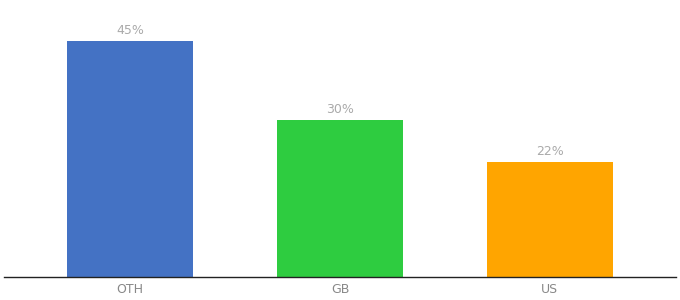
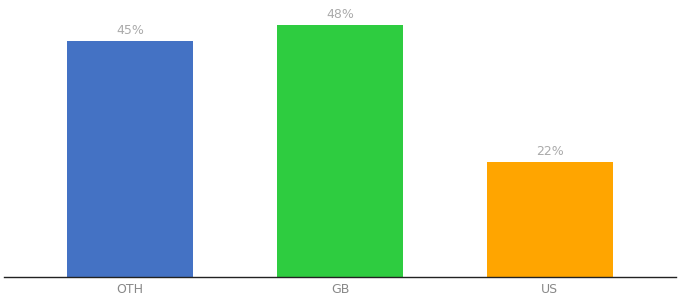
GB: 30% -> 48%
